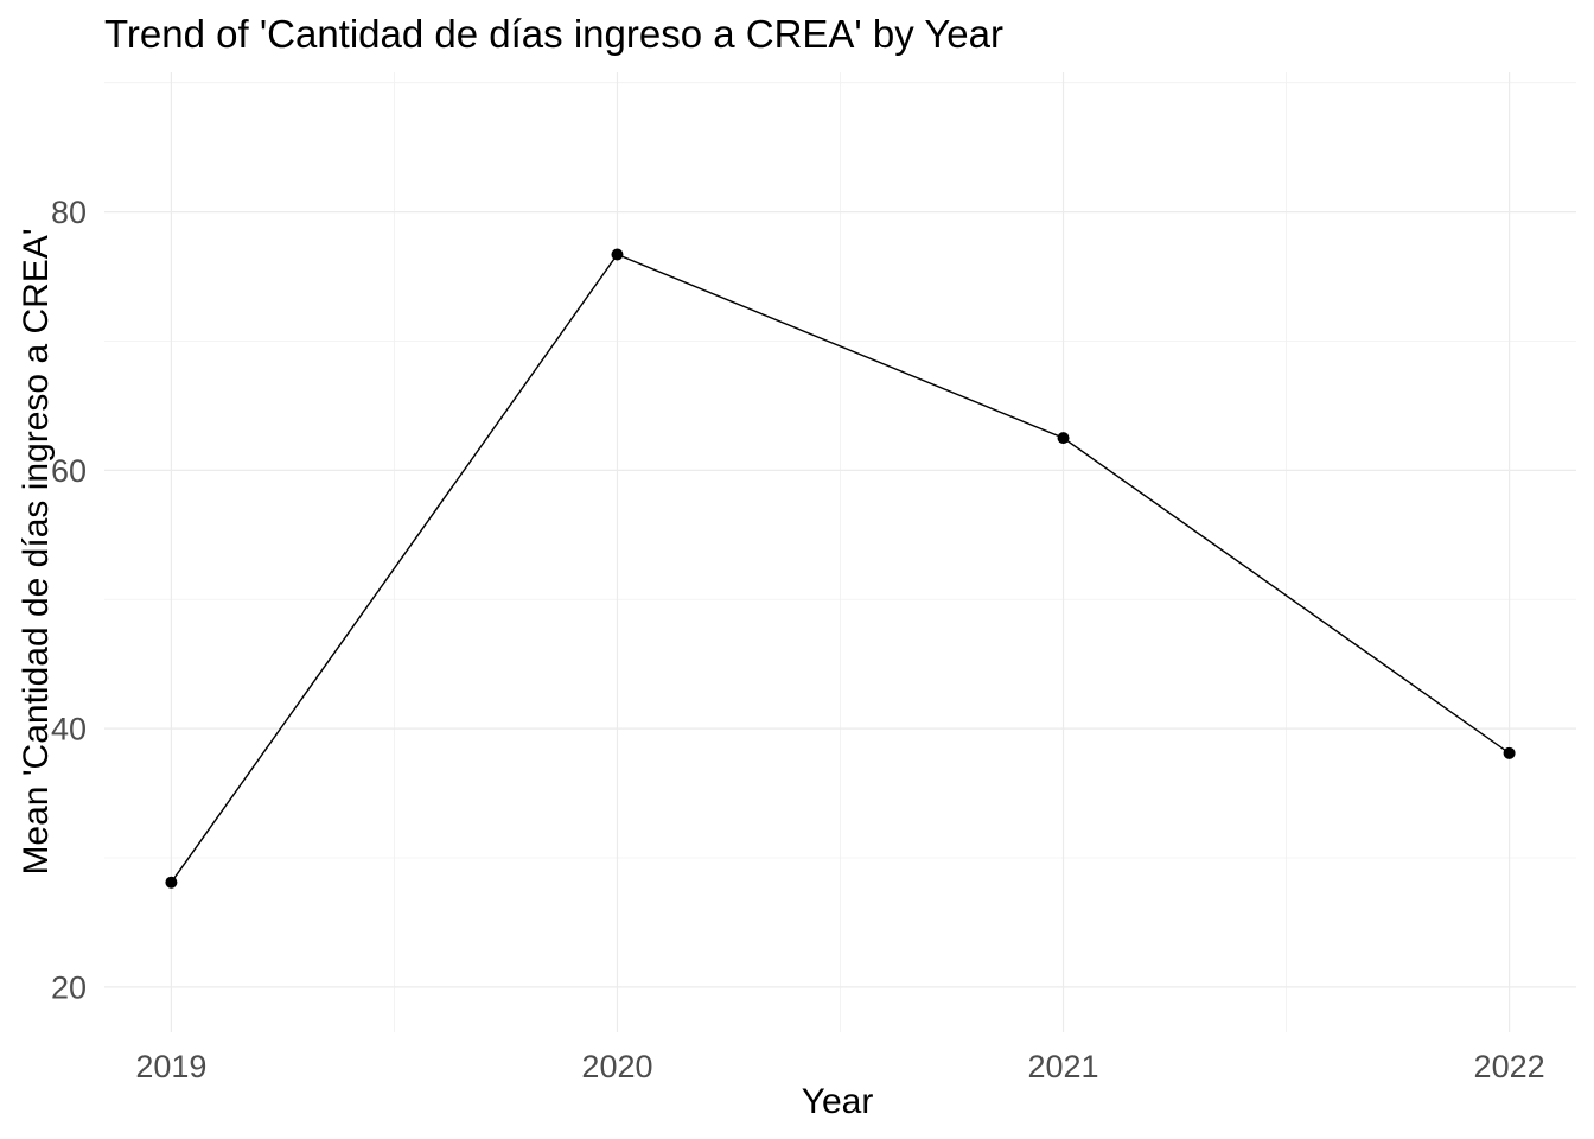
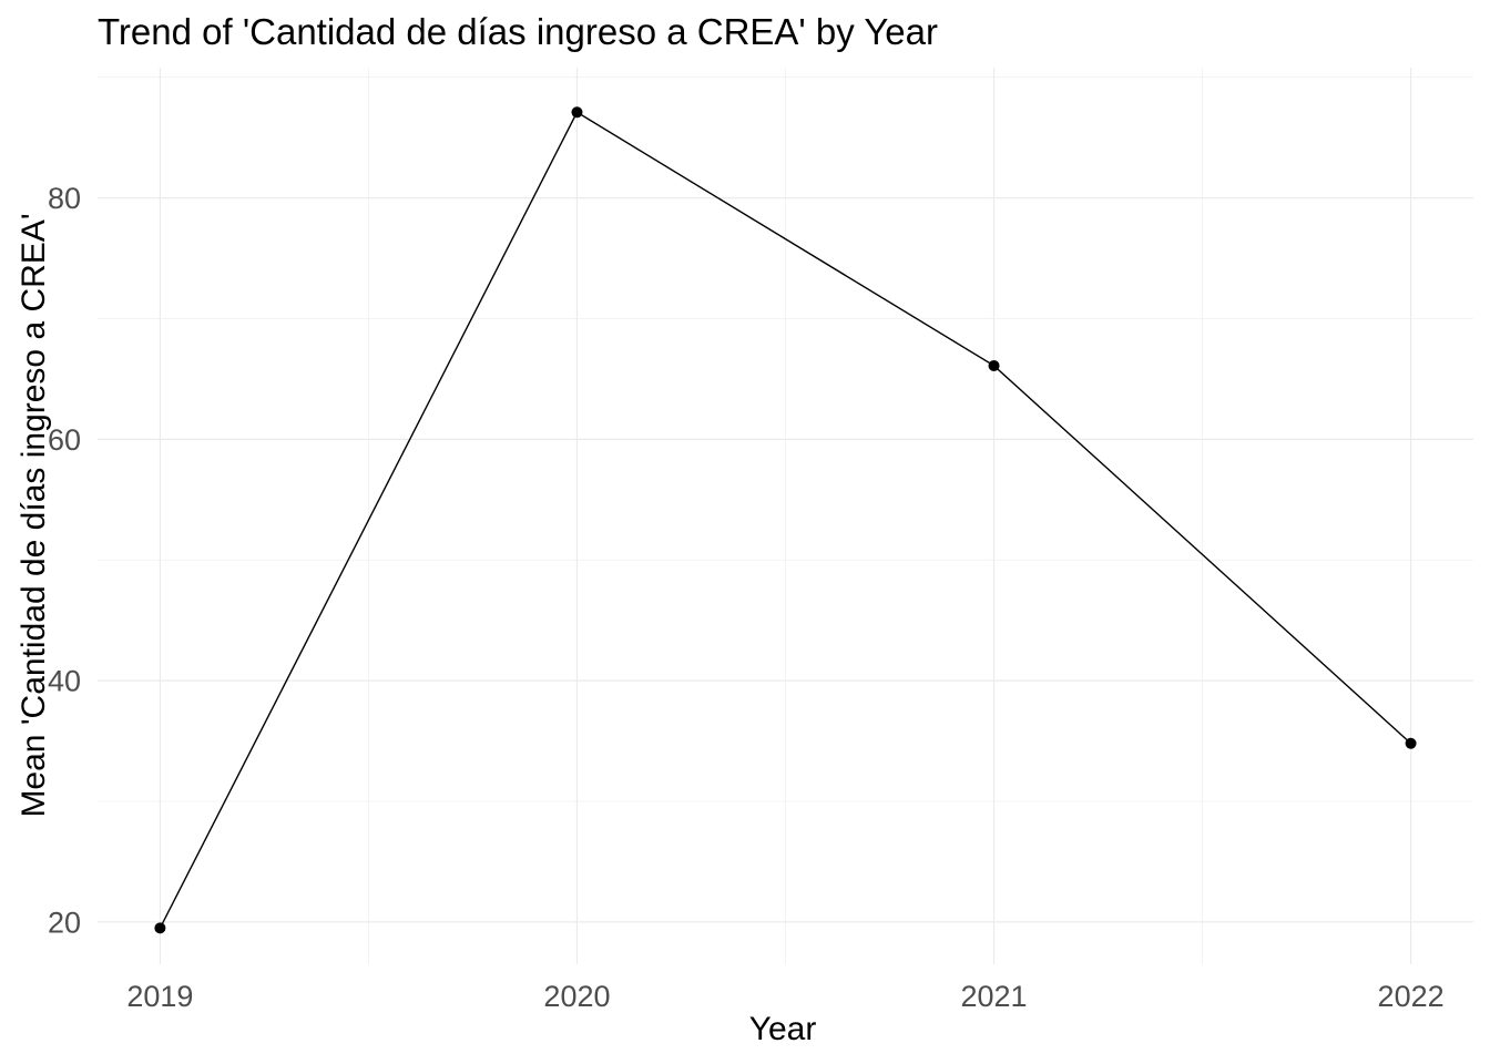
2019: 28.1 -> 19.5
2020: 76.7 -> 87.1
2021: 62.5 -> 66.1
2022: 38.1 -> 34.8
